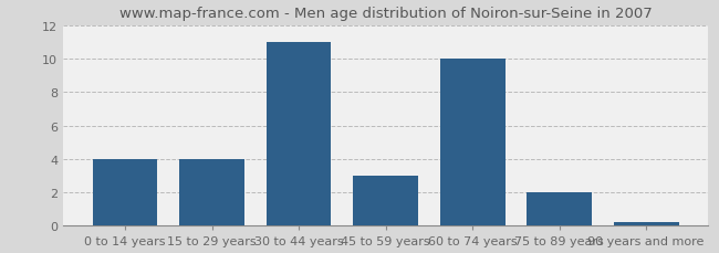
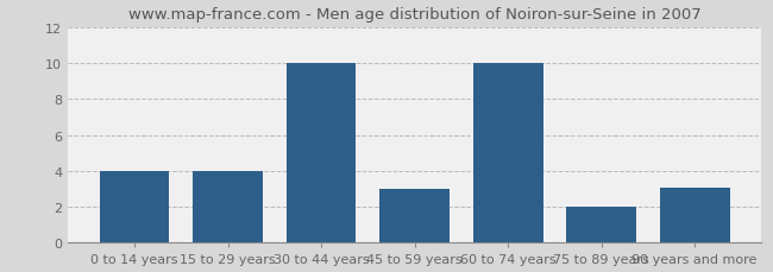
30 to 44 years: 11.0 -> 10.0
90 years and more: 0.2 -> 3.1
